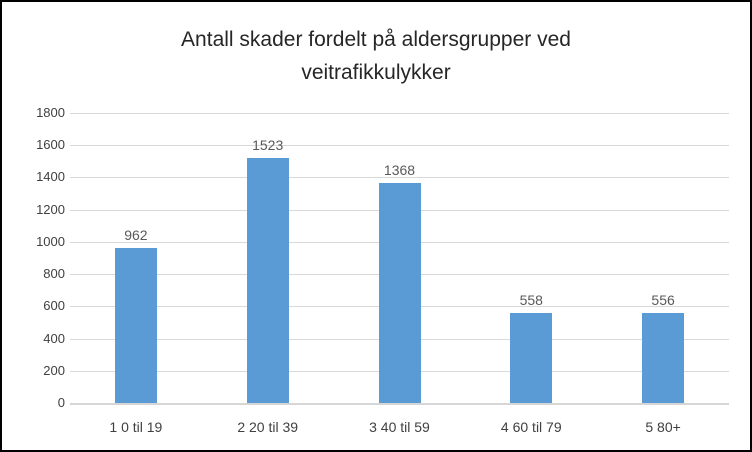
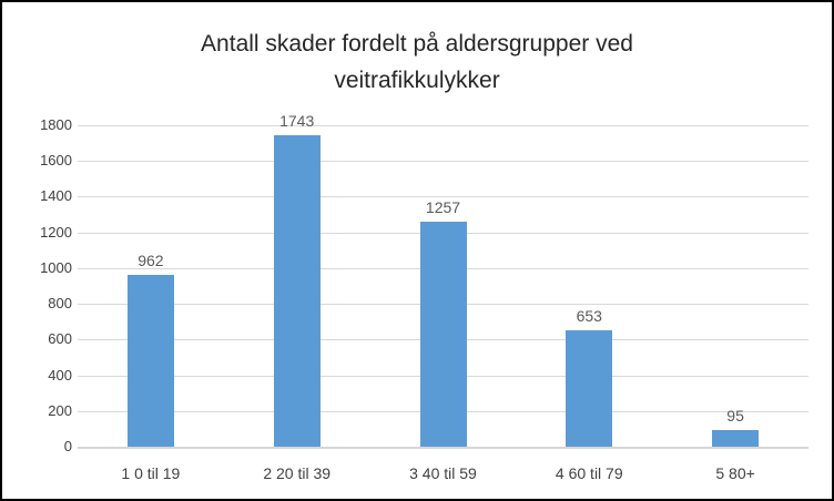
2 20 til 39: 1523 -> 1743
3 40 til 59: 1368 -> 1257
4 60 til 79: 558 -> 653
5 80+: 556 -> 95
